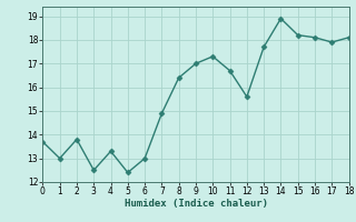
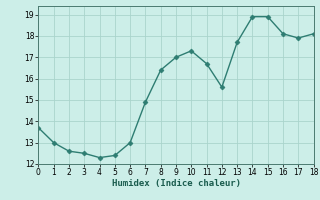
2: 13.8 -> 12.6
4: 13.3 -> 12.3
15: 18.2 -> 18.9
